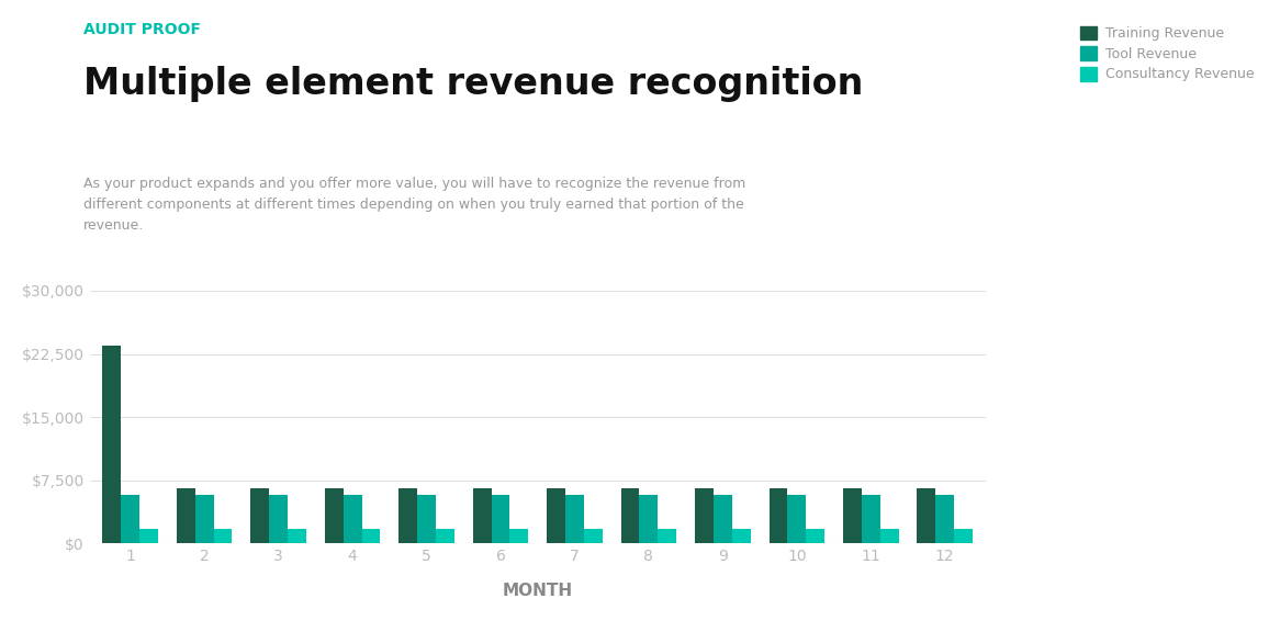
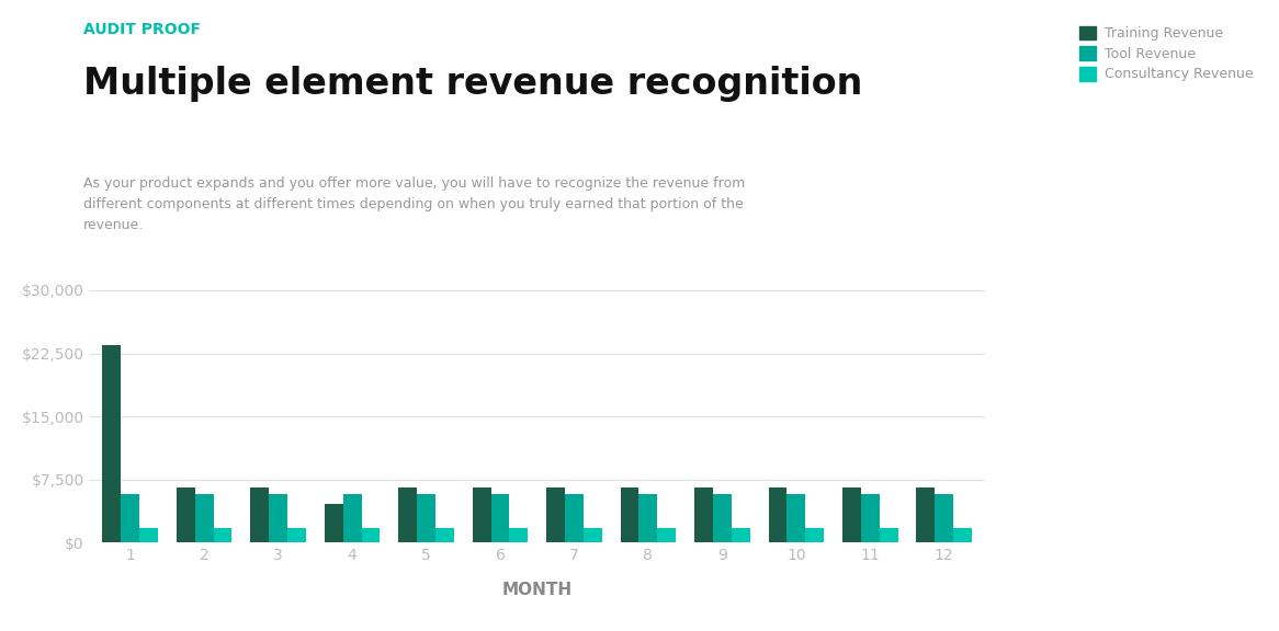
Training Revenue/4: $6,500 -> $4,600
